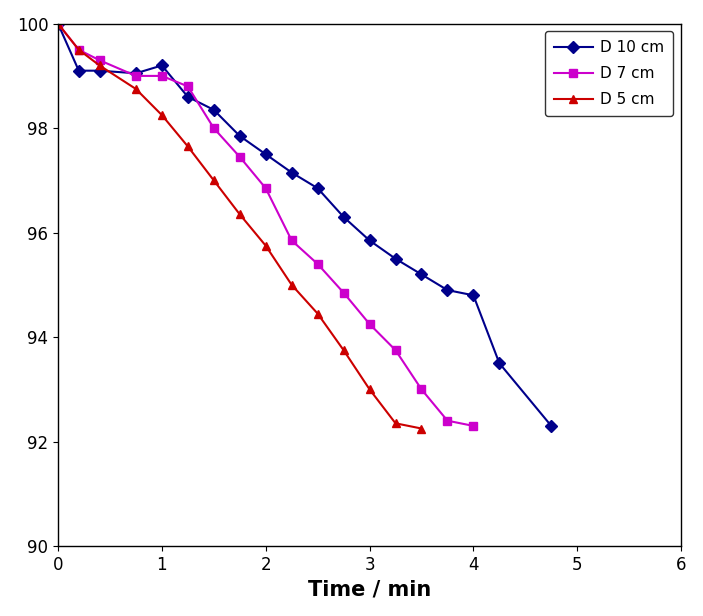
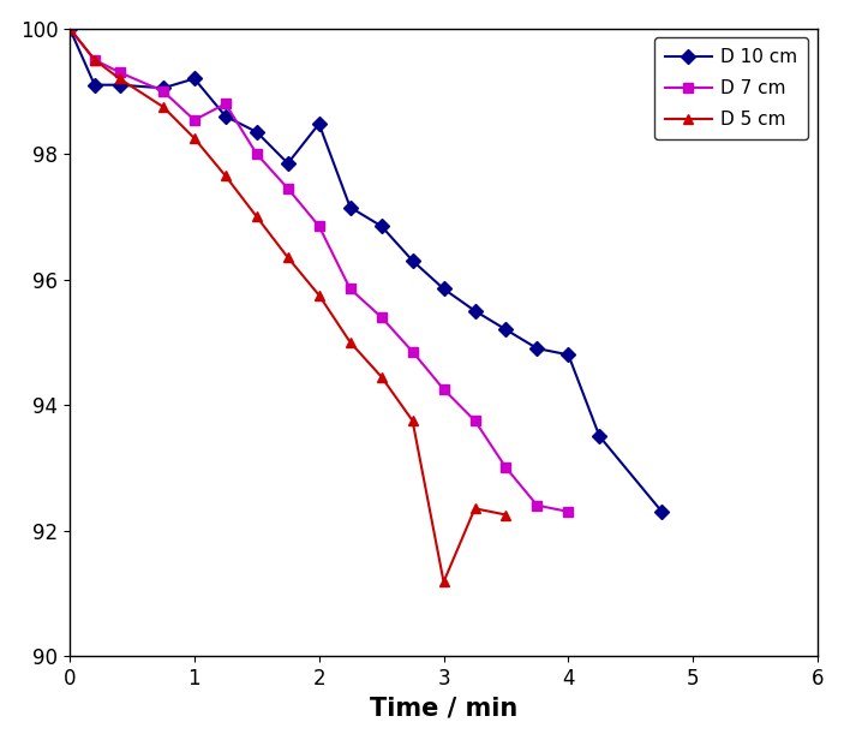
D 7 cm/1: 99.00 -> 98.54
D 10 cm/2: 97.50 -> 98.48
D 5 cm/3: 93.00 -> 91.18
